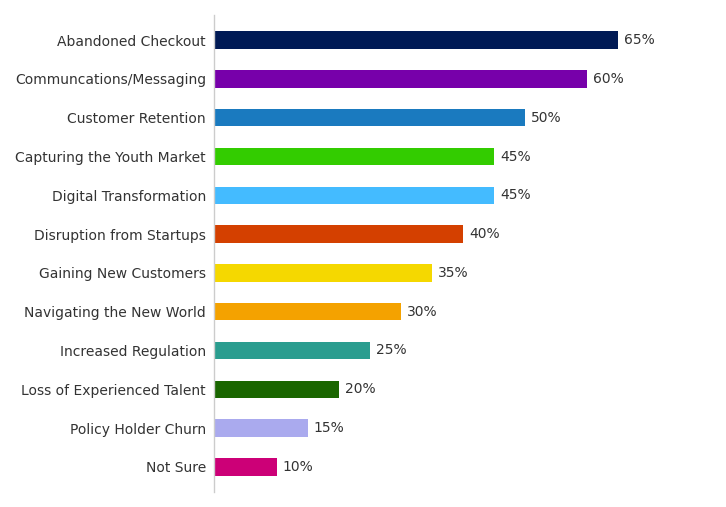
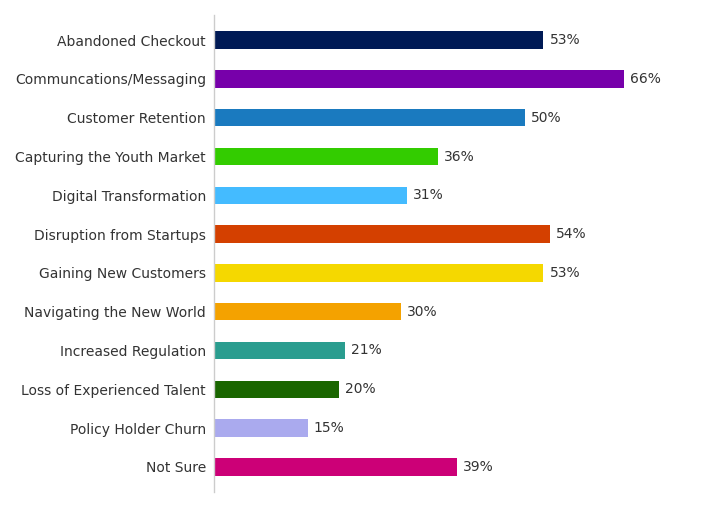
Abandoned Checkout: 65% -> 53%
Communcations/Messaging: 60% -> 66%
Capturing the Youth Market: 45% -> 36%
Digital Transformation: 45% -> 31%
Disruption from Startups: 40% -> 54%
Gaining New Customers: 35% -> 53%
Increased Regulation: 25% -> 21%
Not Sure: 10% -> 39%
